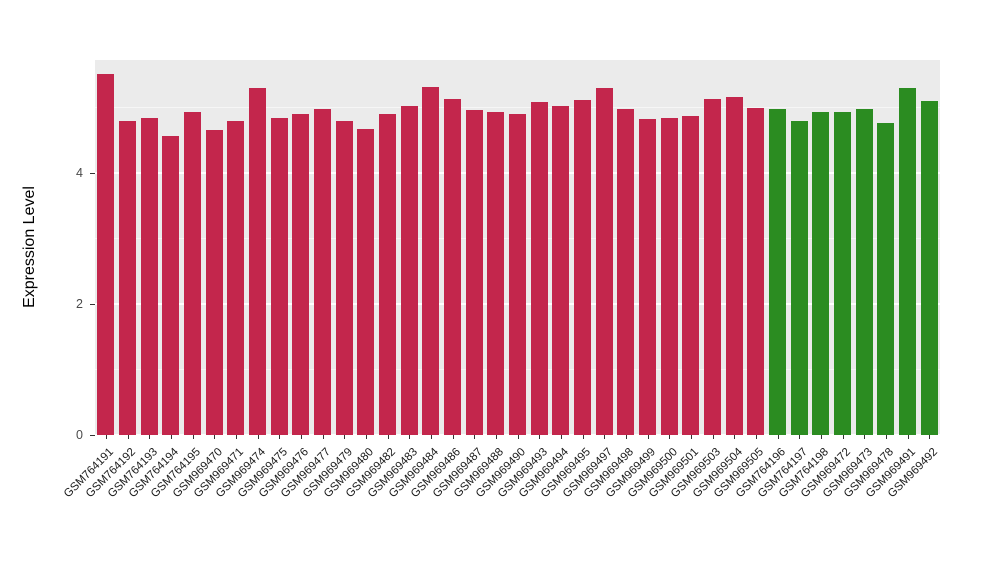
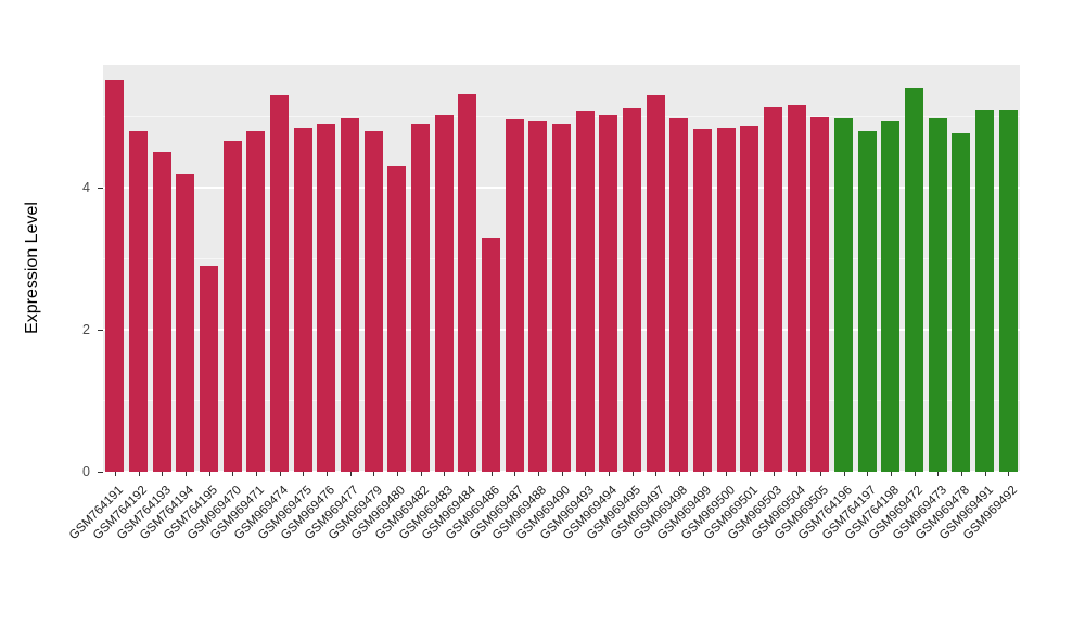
GSM764193: 4.8 -> 4.5
GSM764194: 4.6 -> 4.2
GSM764195: 4.9 -> 2.9
GSM969480: 4.7 -> 4.3
GSM969486: 5.1 -> 3.3
GSM969472: 4.9 -> 5.4
GSM969491: 5.3 -> 5.1
